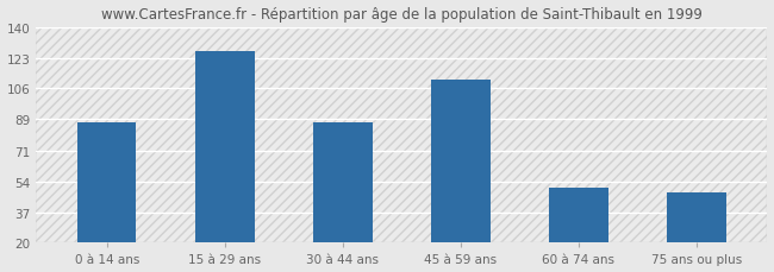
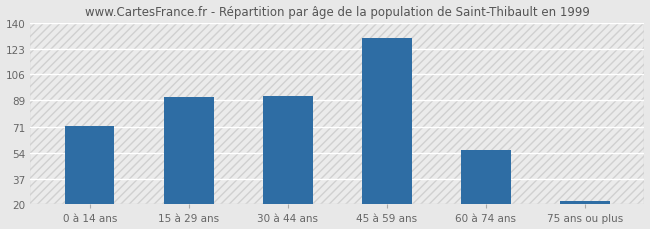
0 à 14 ans: 87 -> 72
15 à 29 ans: 127 -> 91
30 à 44 ans: 87 -> 92
45 à 59 ans: 111 -> 130
60 à 74 ans: 51 -> 56
75 ans ou plus: 48 -> 22
